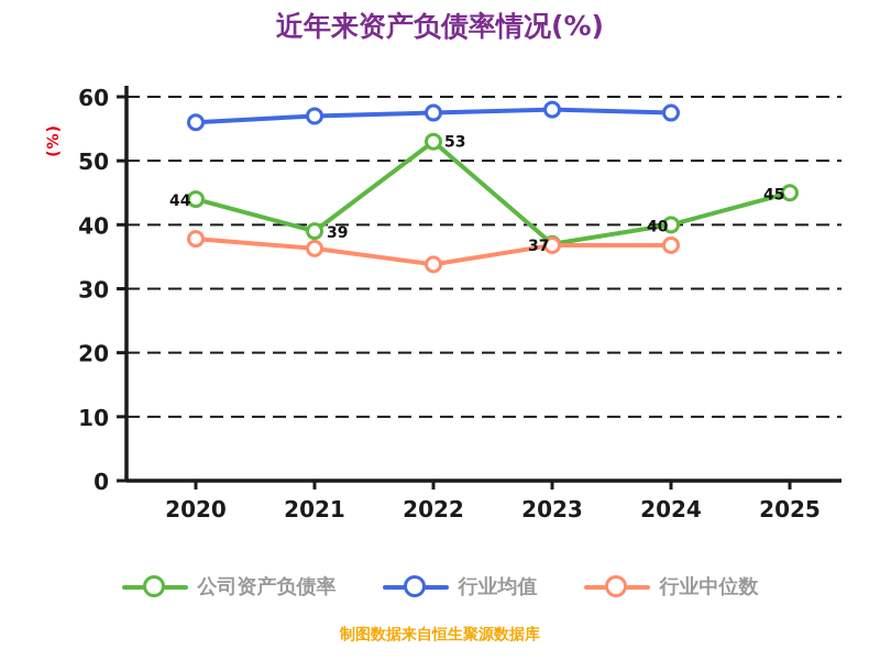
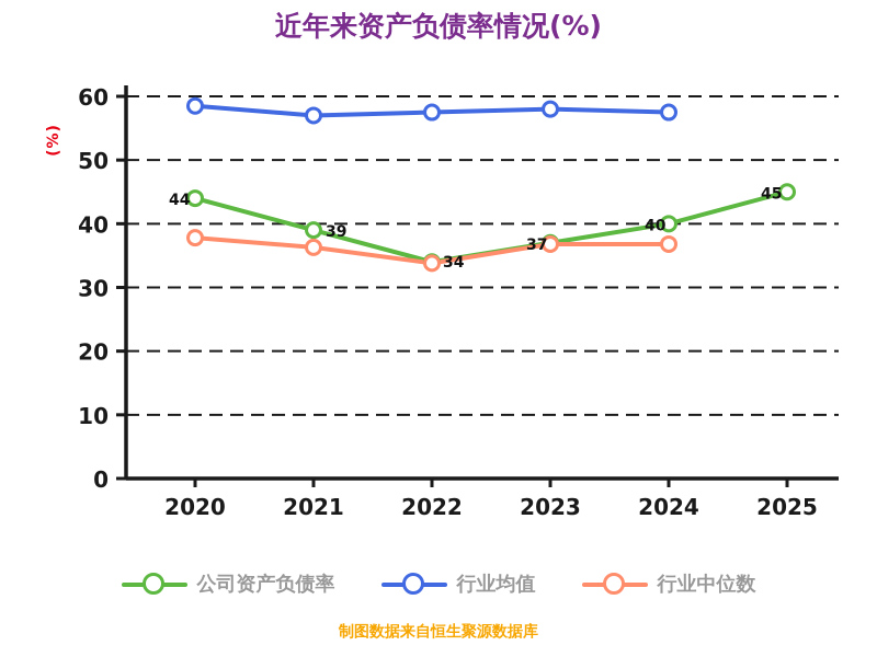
行业均值/2020: 56 -> 58
公司资产负债率/2022: 53 -> 34
